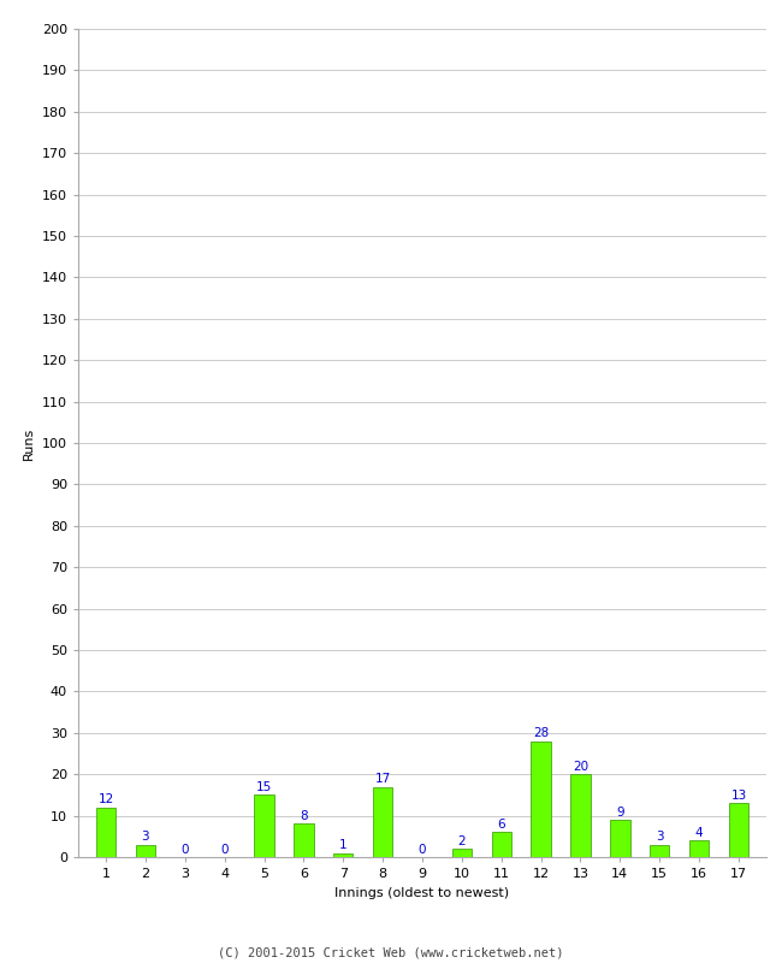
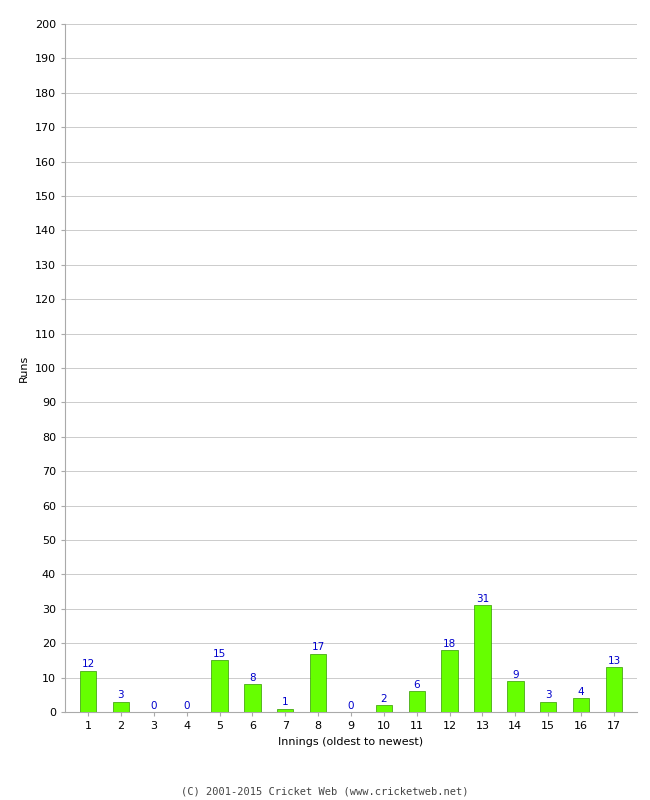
12: 28 -> 18
13: 20 -> 31
